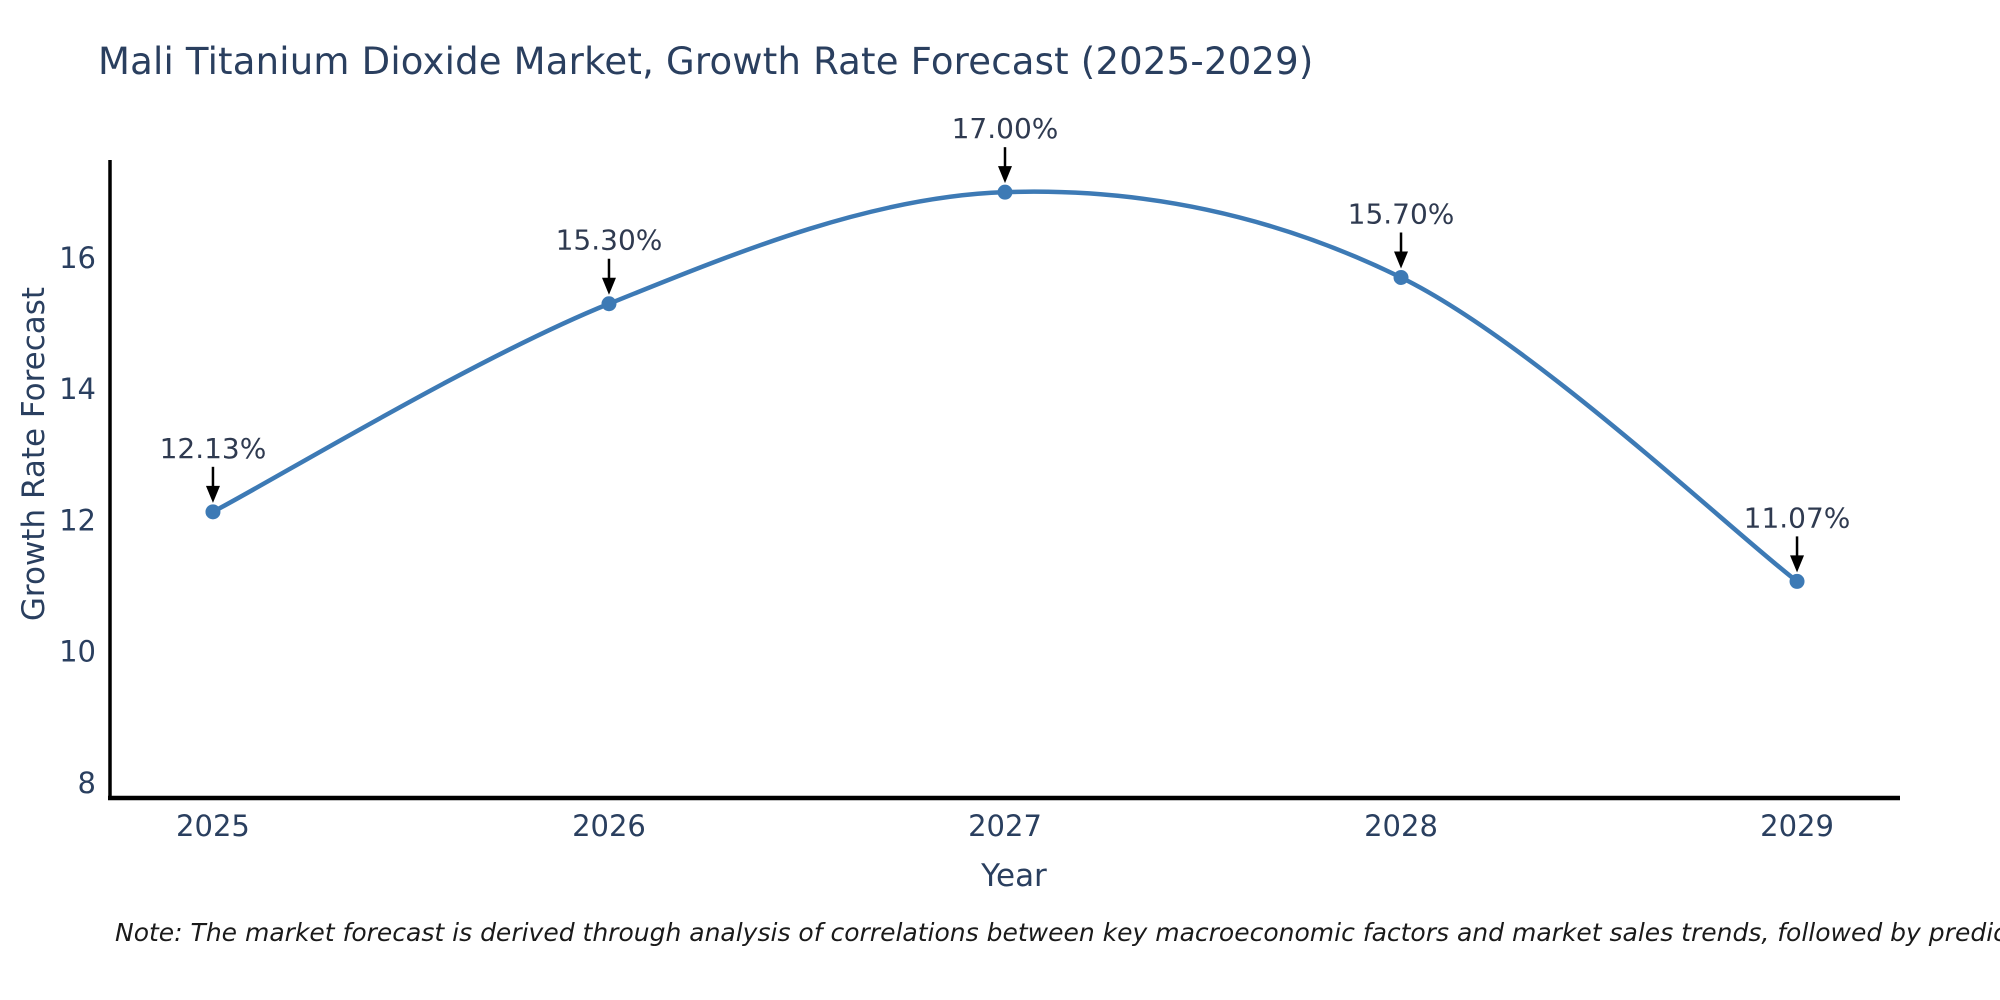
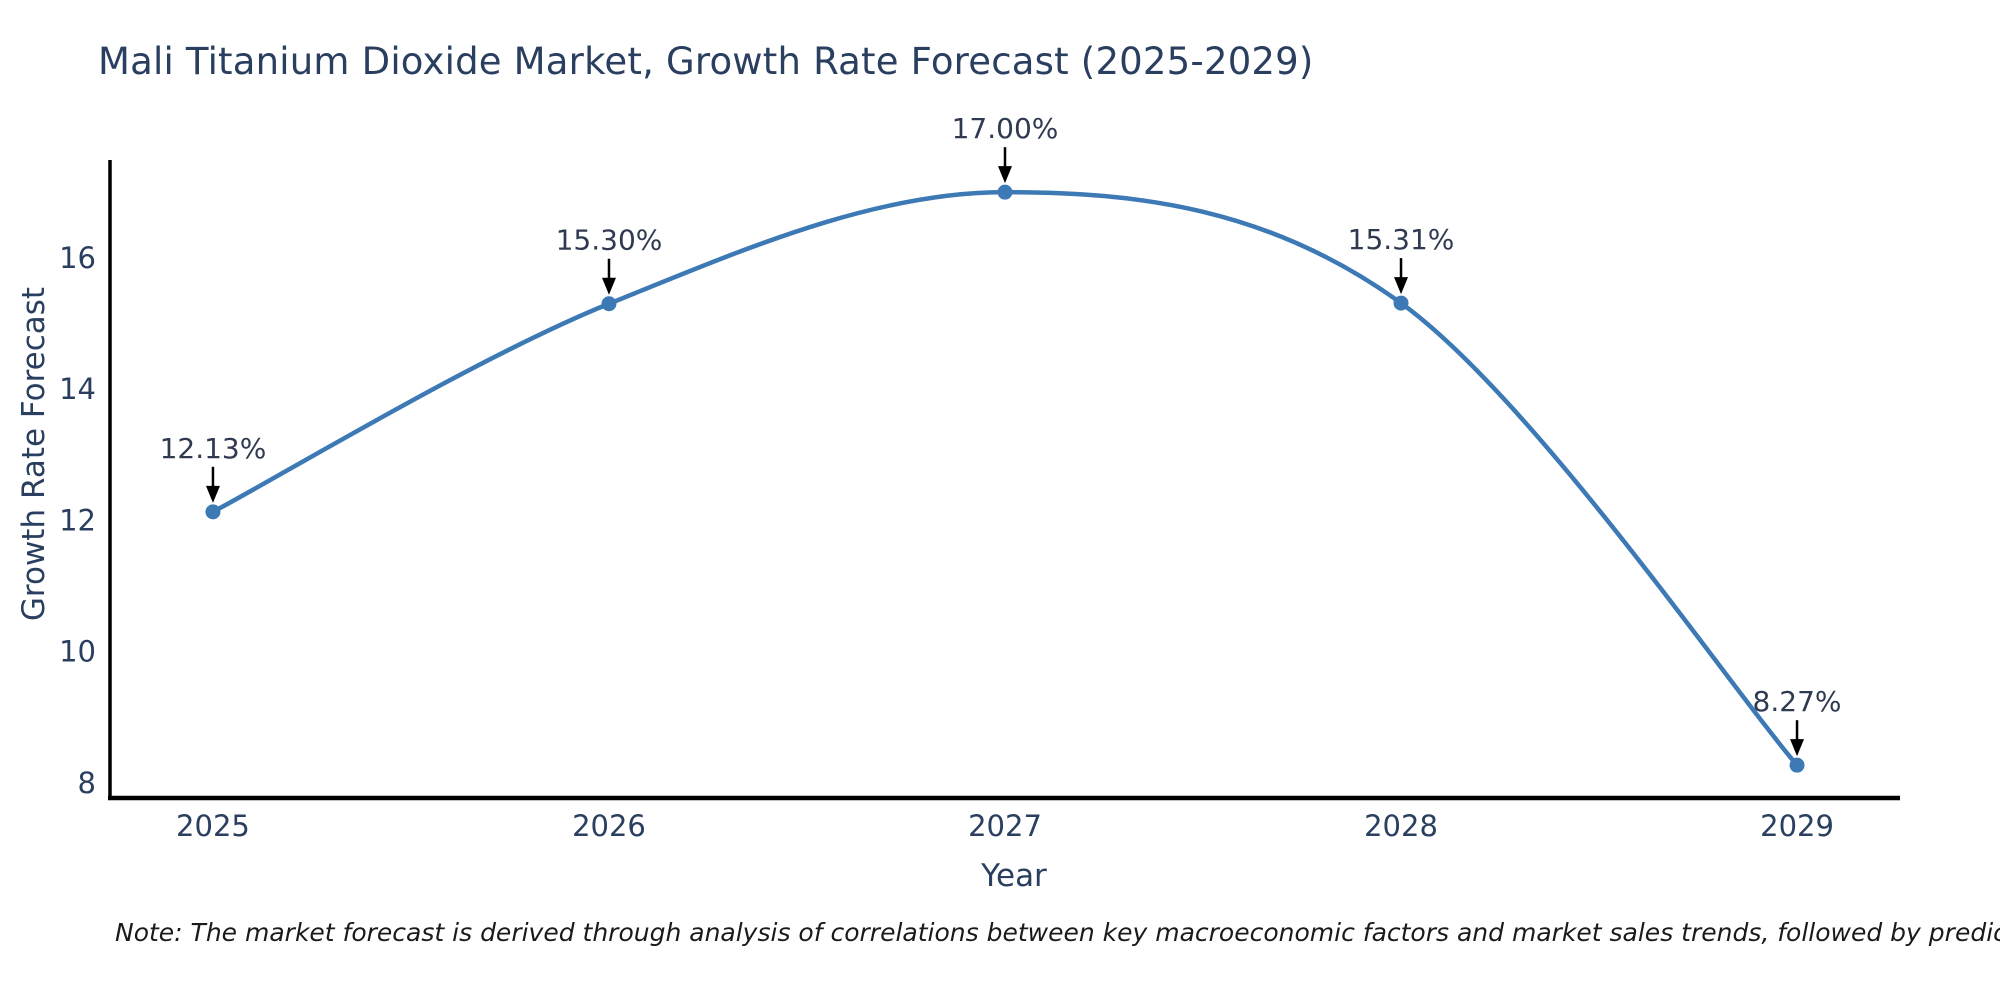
2028: 15.70% -> 15.31%
2029: 11.07% -> 8.27%
